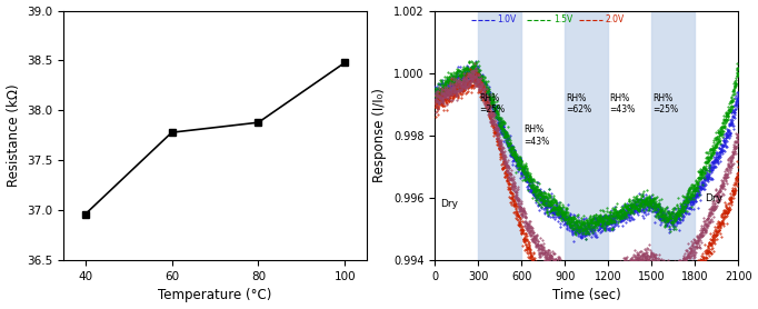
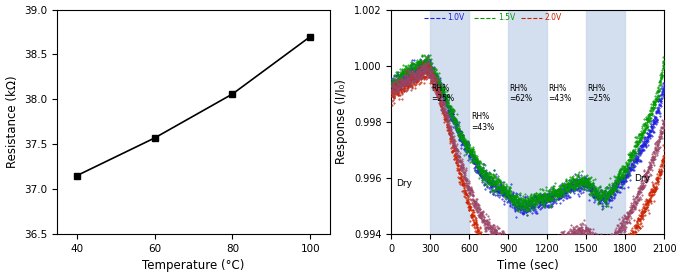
40: 36.96 -> 37.15
60: 37.78 -> 37.57
80: 37.88 -> 38.06
100: 38.48 -> 38.70
